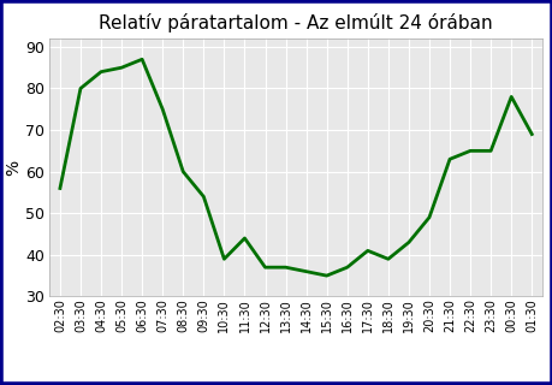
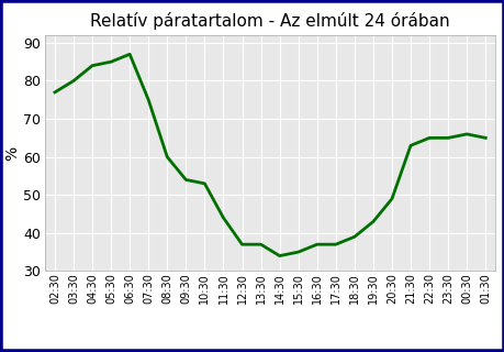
02:30: 56 -> 77
10:30: 39 -> 53
14:30: 36 -> 34
17:30: 41 -> 37
00:30: 78 -> 66
01:30: 69 -> 65
